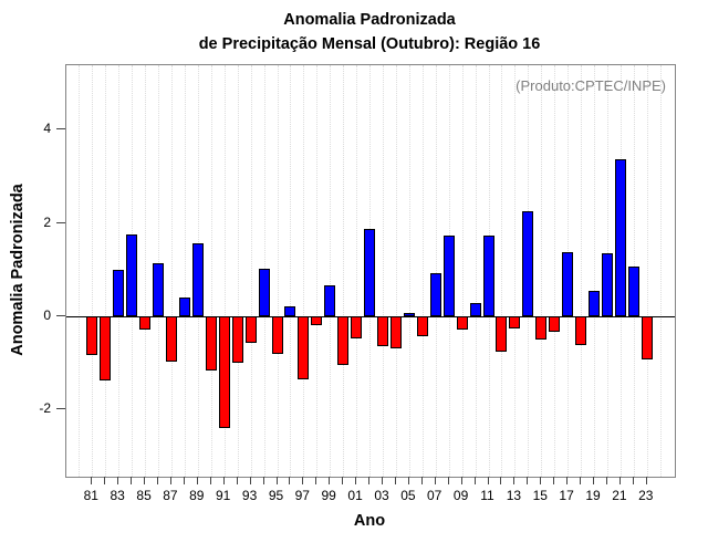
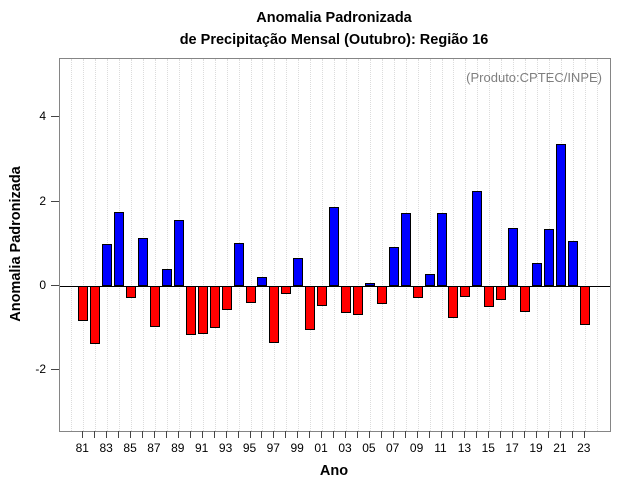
91: -2.4 -> -1.1
95: -0.8 -> -0.4
